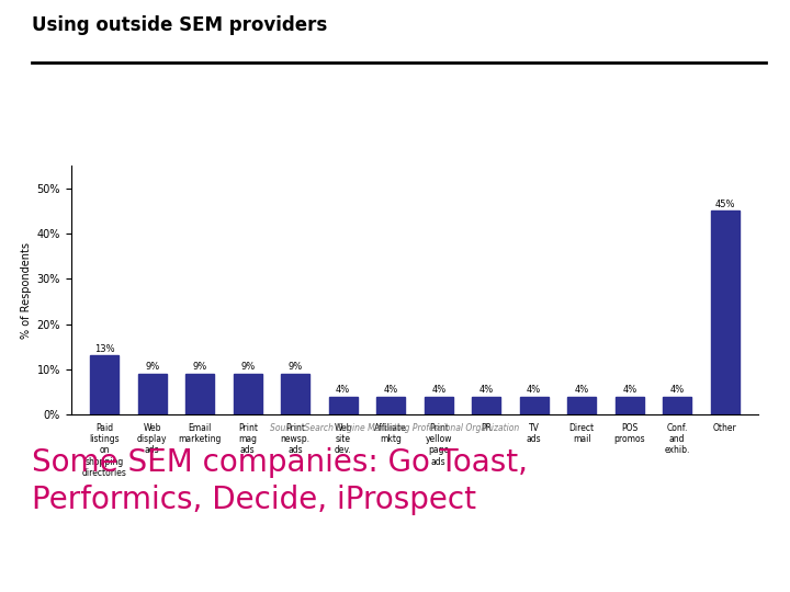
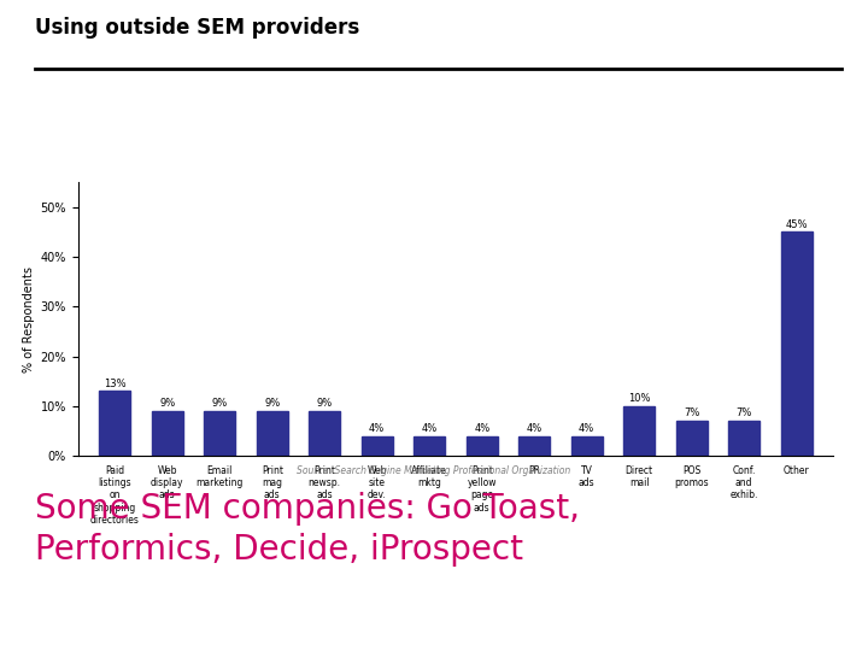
Direct mail: 4% -> 10%
POS promos: 4% -> 7%
Conf. and exhib.: 4% -> 7%
